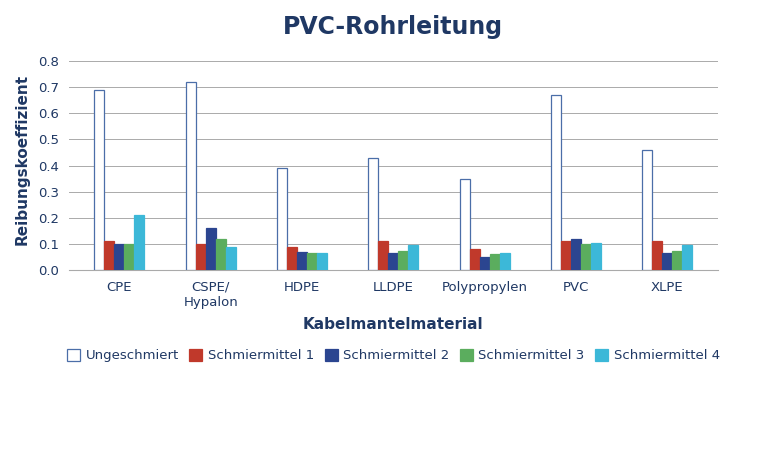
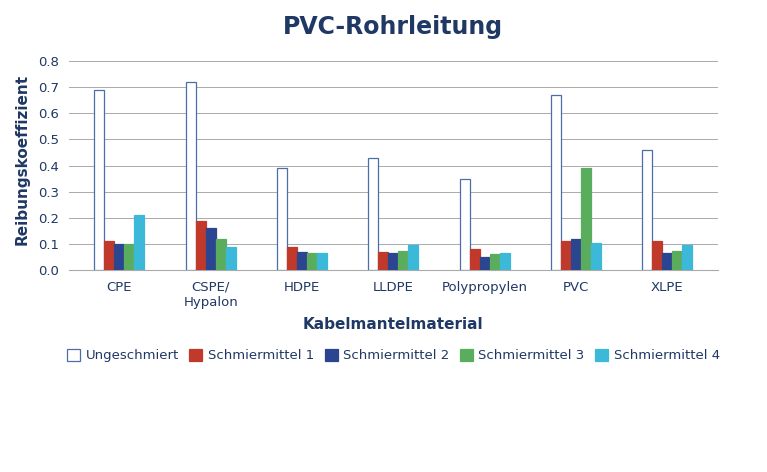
Schmiermittel 1/CSPE/ Hypalon: 0.10 -> 0.19
Schmiermittel 1/LLDPE: 0.11 -> 0.07
Schmiermittel 3/PVC: 0.100 -> 0.390
